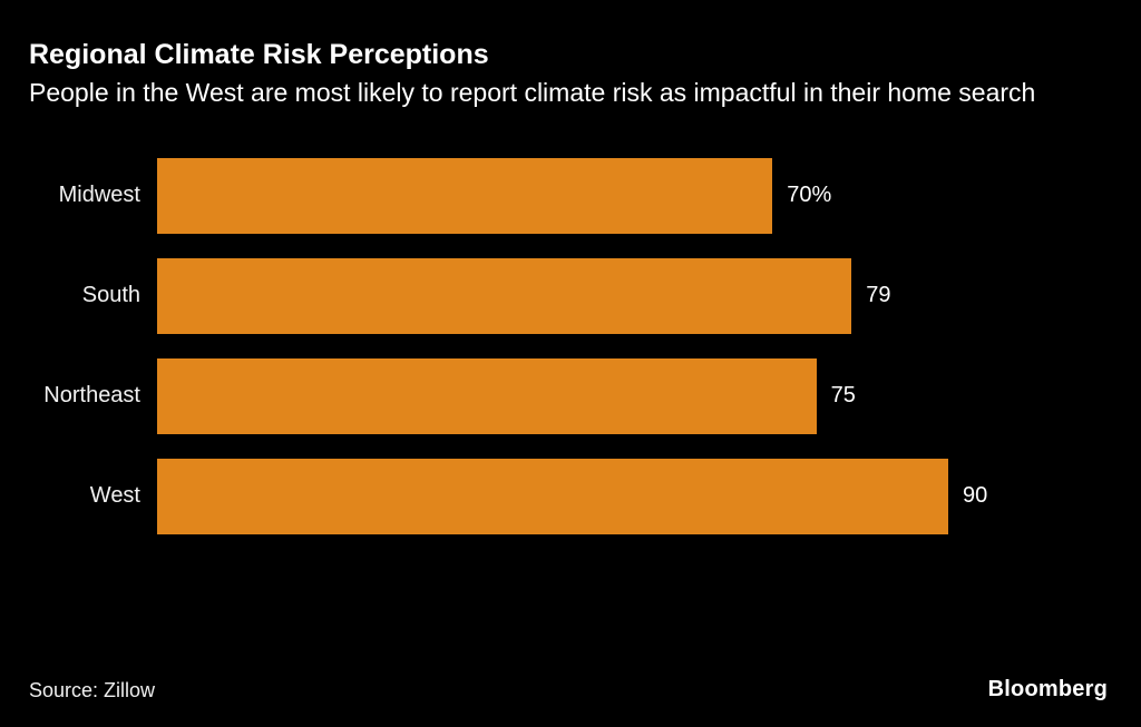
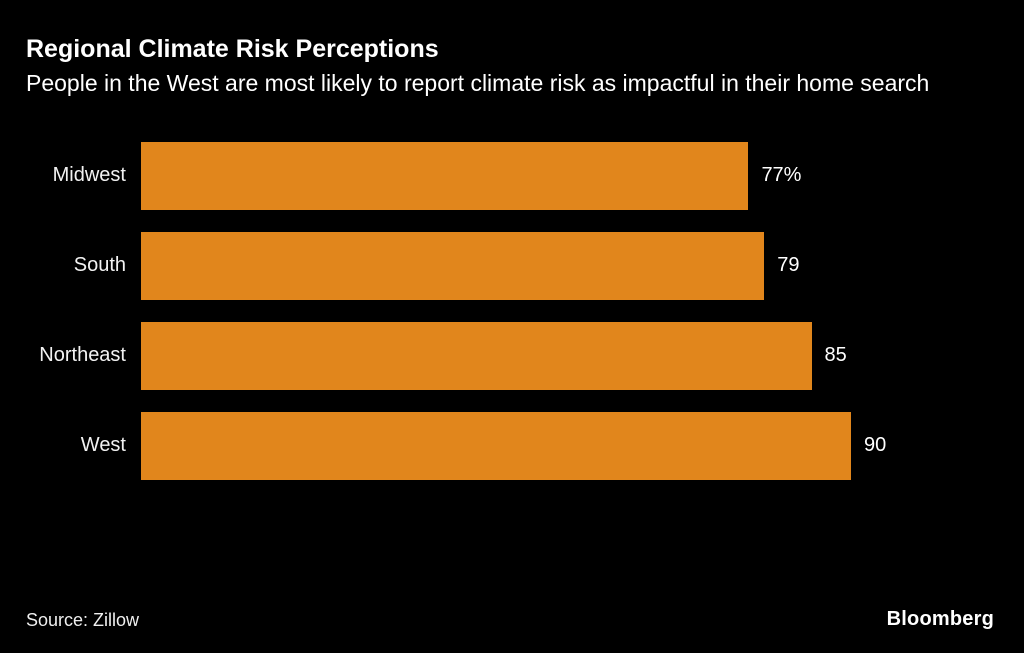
Midwest: 70% -> 77%
Northeast: 75 -> 85
